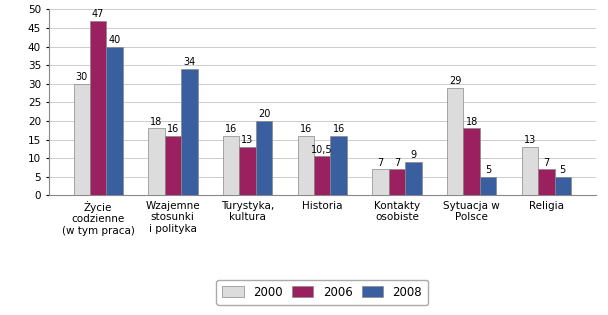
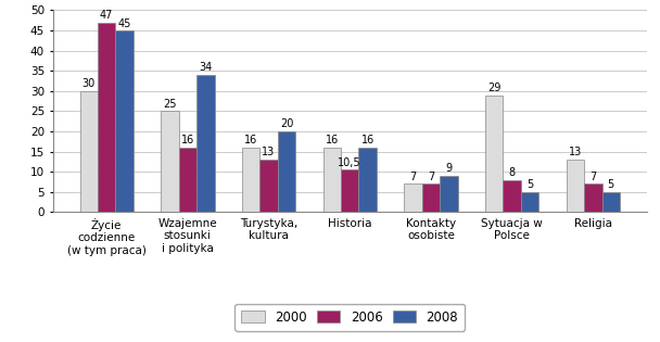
2008/Życie codzienne (w tym praca): 40 -> 45
2000/Wzajemne stosunki i polityka: 18 -> 25
2006/Sytuacja w Polsce: 18 -> 8
